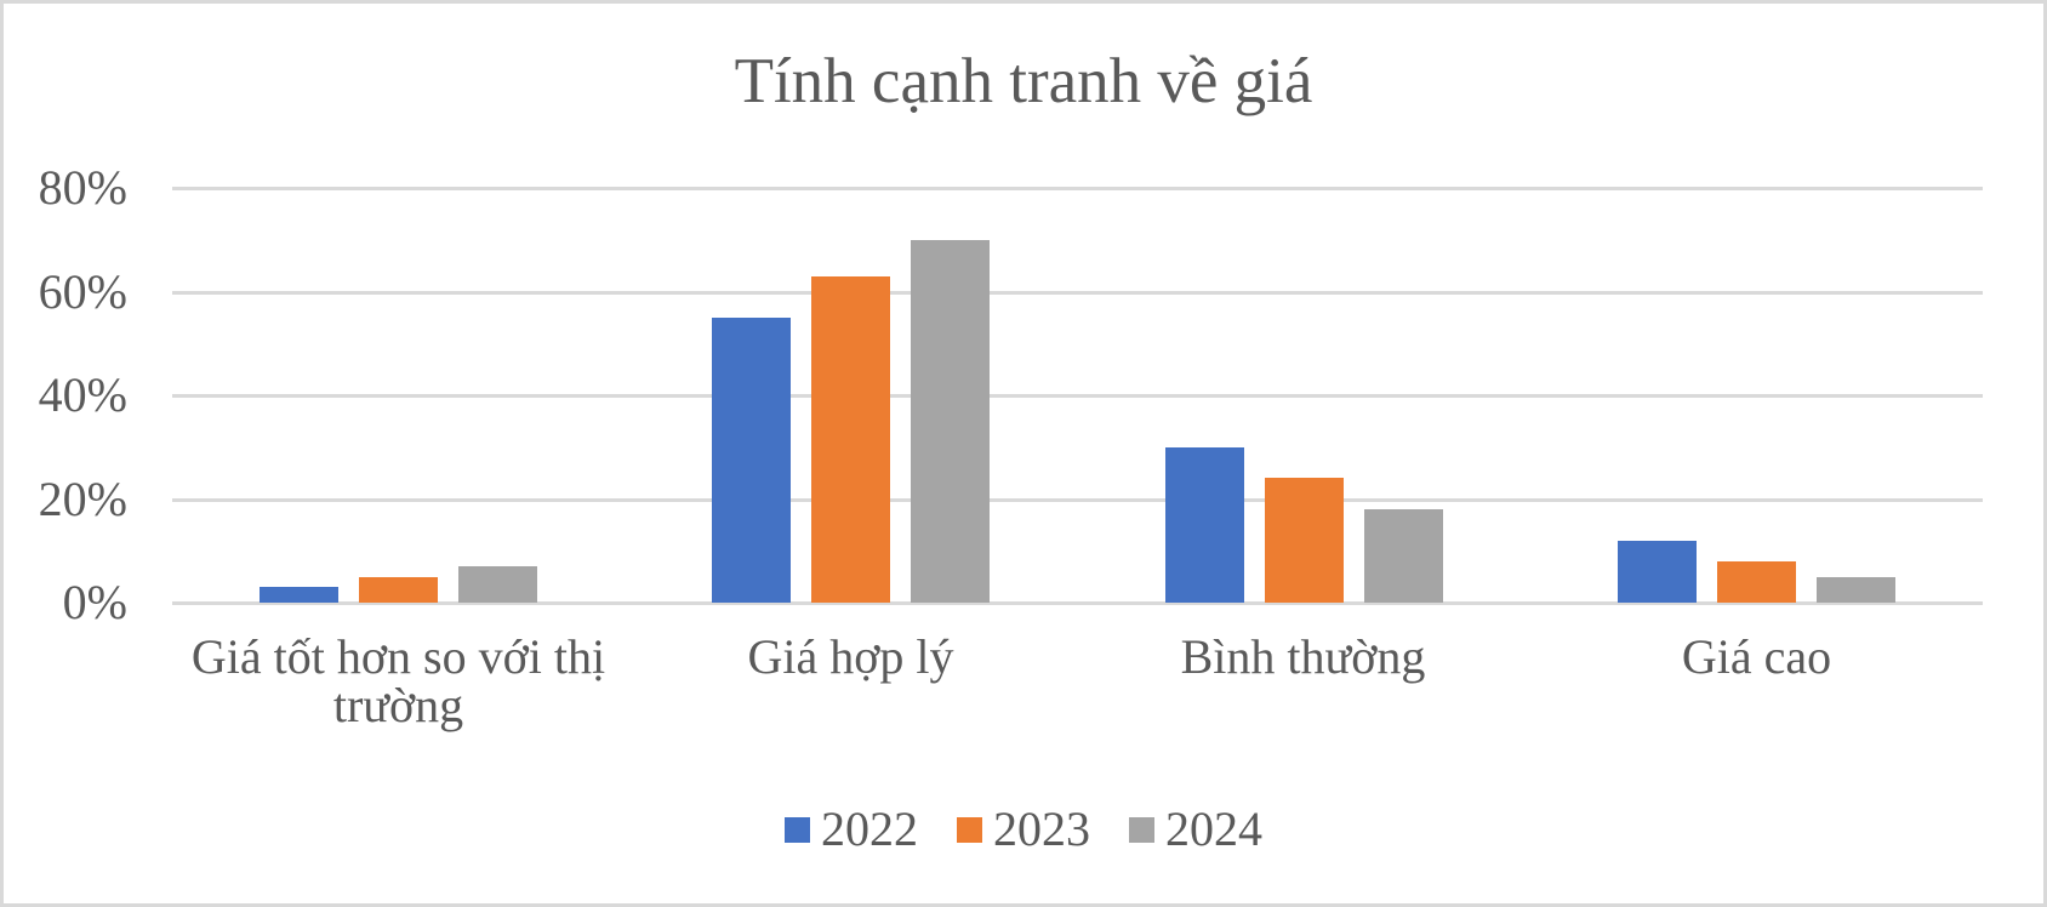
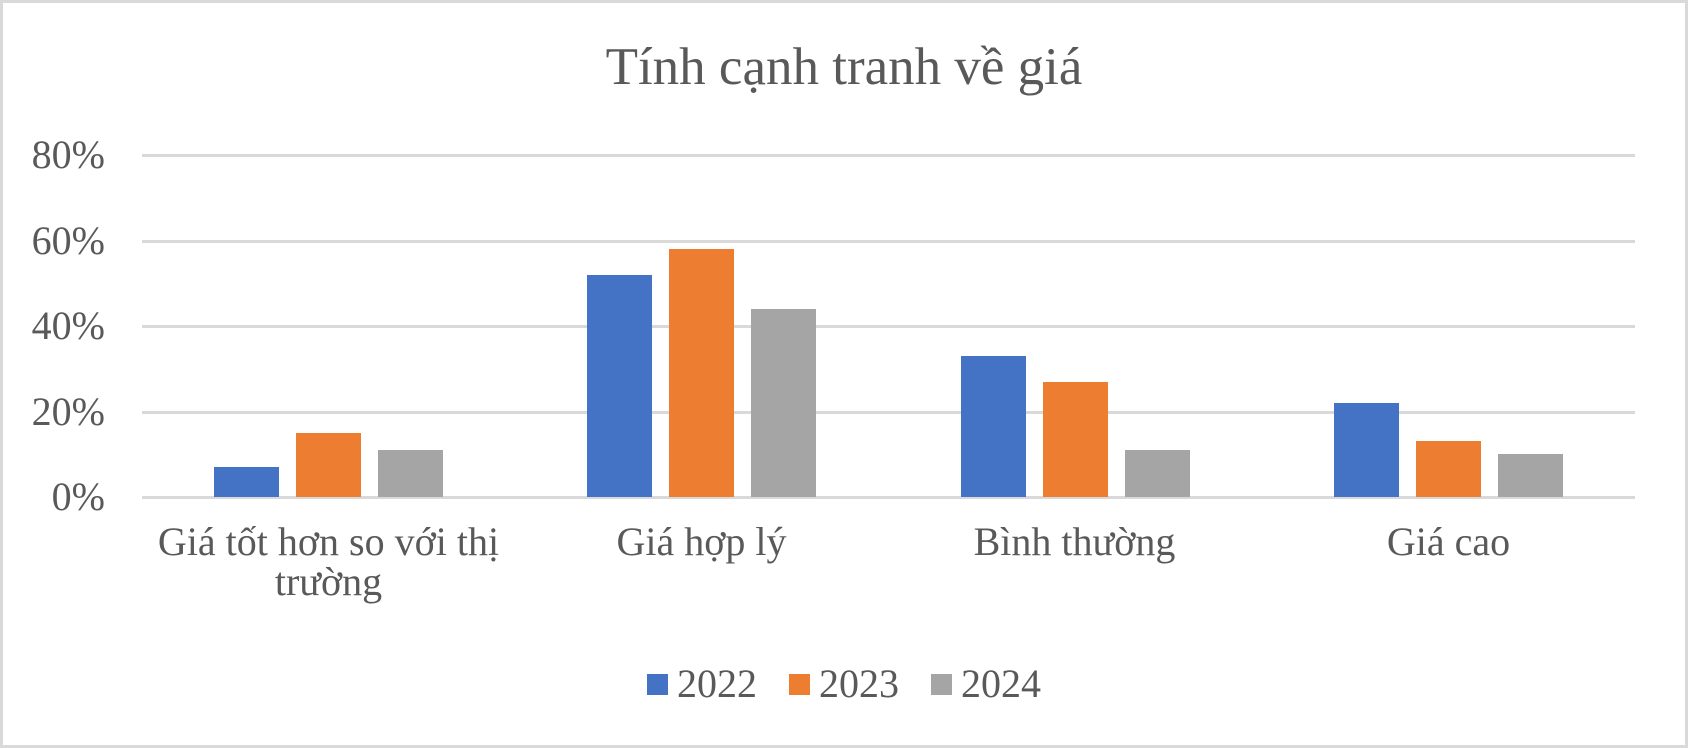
2022/Giá tốt hơn so với thị trường: 3% -> 7%
2023/Giá tốt hơn so với thị trường: 5% -> 15%
2024/Giá tốt hơn so với thị trường: 7% -> 11%
2022/Giá hợp lý: 55% -> 52%
2023/Giá hợp lý: 63% -> 58%
2024/Giá hợp lý: 70% -> 44%
2022/Bình thường: 30% -> 33%
2023/Bình thường: 24% -> 27%
2024/Bình thường: 18% -> 11%
2022/Giá cao: 12% -> 22%
2023/Giá cao: 8% -> 13%
2024/Giá cao: 5% -> 10%
